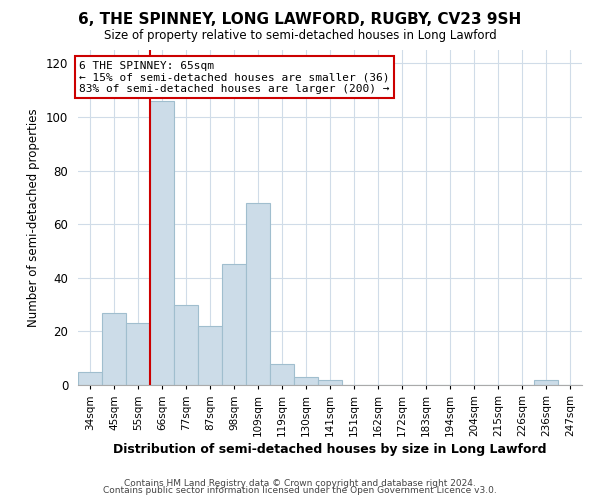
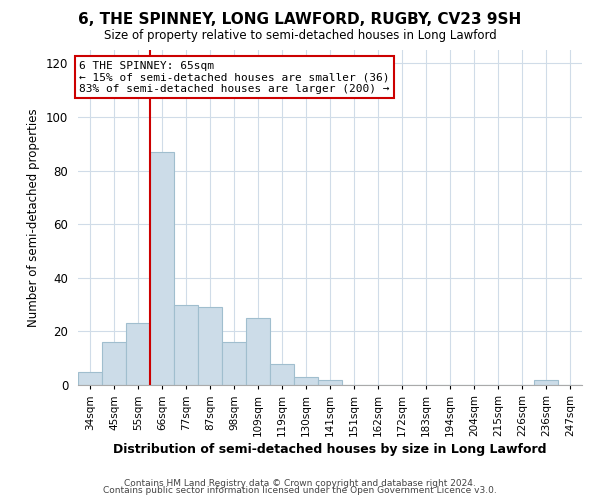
45sqm: 27 -> 16
66sqm: 106 -> 87
87sqm: 22 -> 29
98sqm: 45 -> 16
109sqm: 68 -> 25
